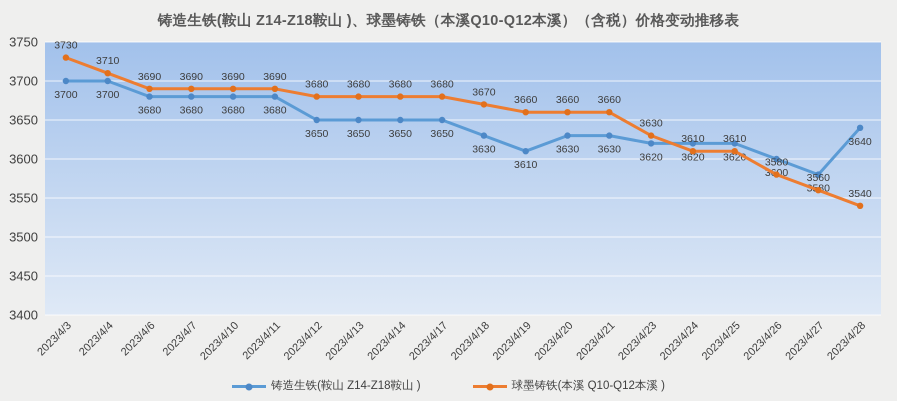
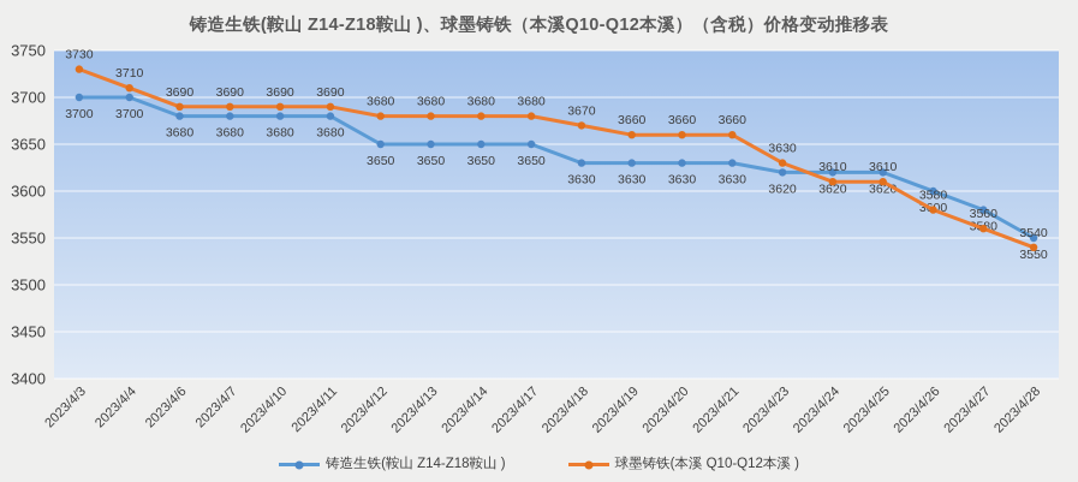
铸造生铁(鞍山 Z14-Z18鞍山 )/2023/4/19: 3610 -> 3630
铸造生铁(鞍山 Z14-Z18鞍山 )/2023/4/28: 3640 -> 3550
